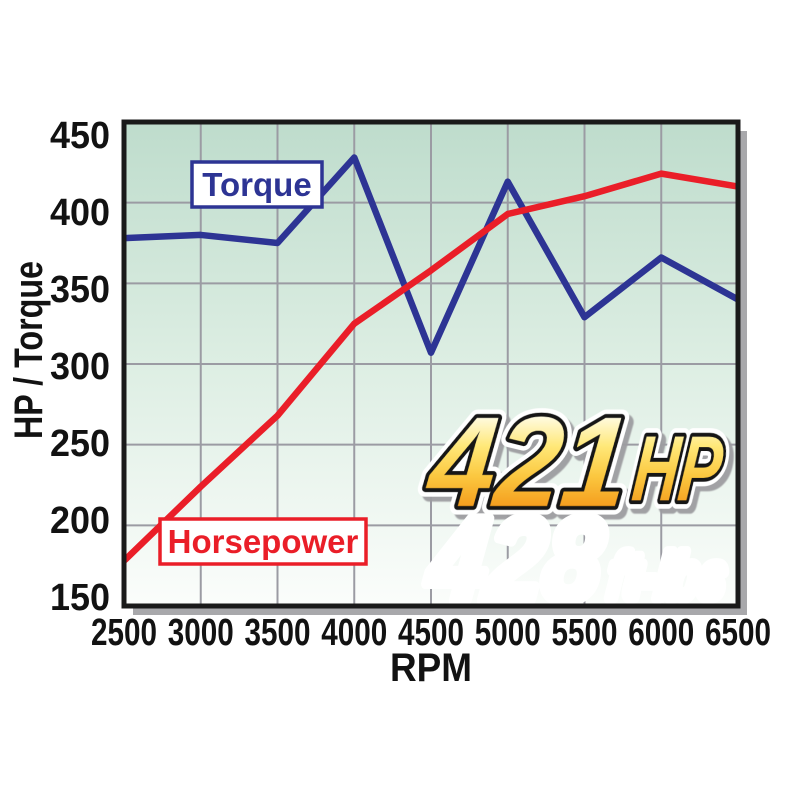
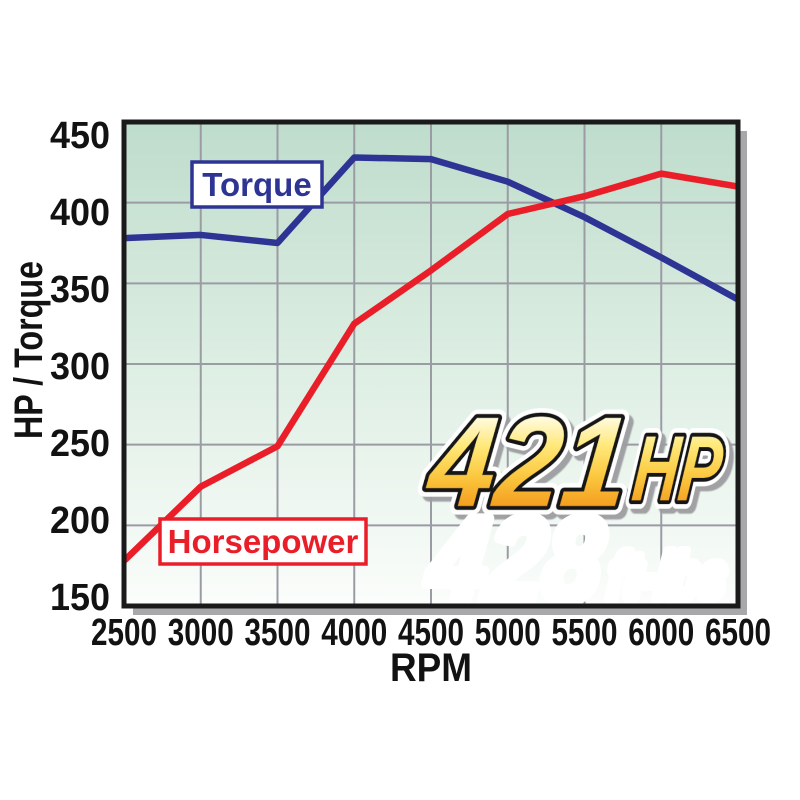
Horsepower/3500: 268 -> 249
Torque/4500: 307 -> 427
Torque/5500: 329 -> 391
